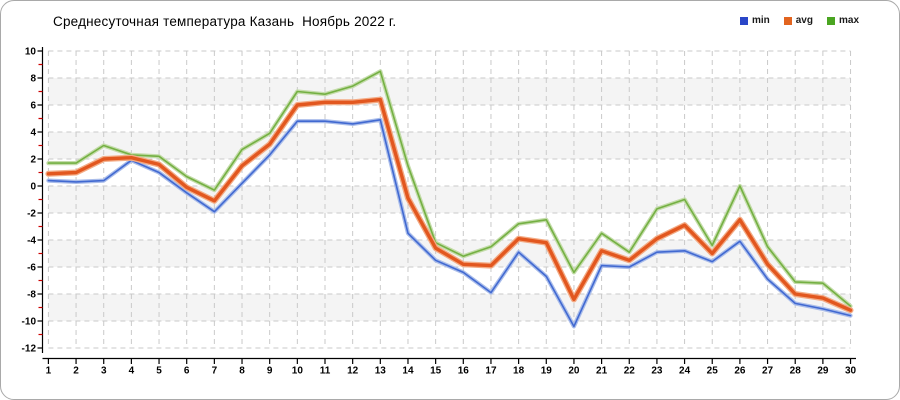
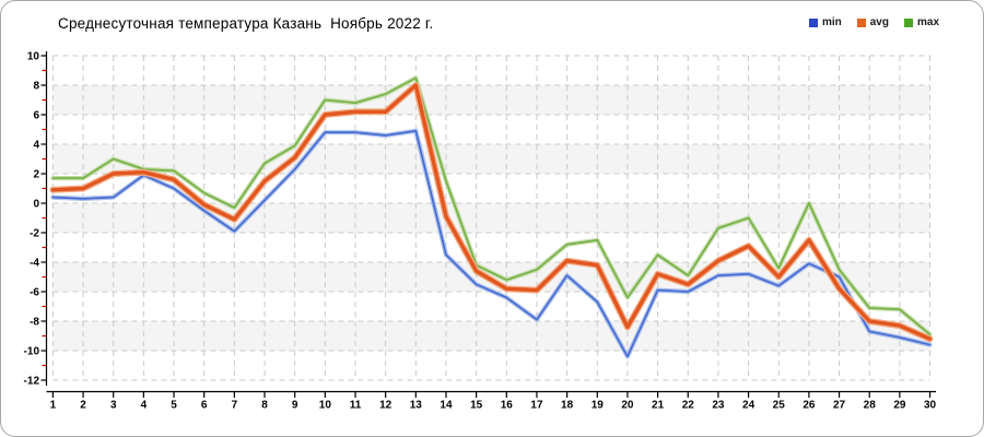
avg/13: 6.4 -> 8.0
min/27: -6.9 -> -5.0
